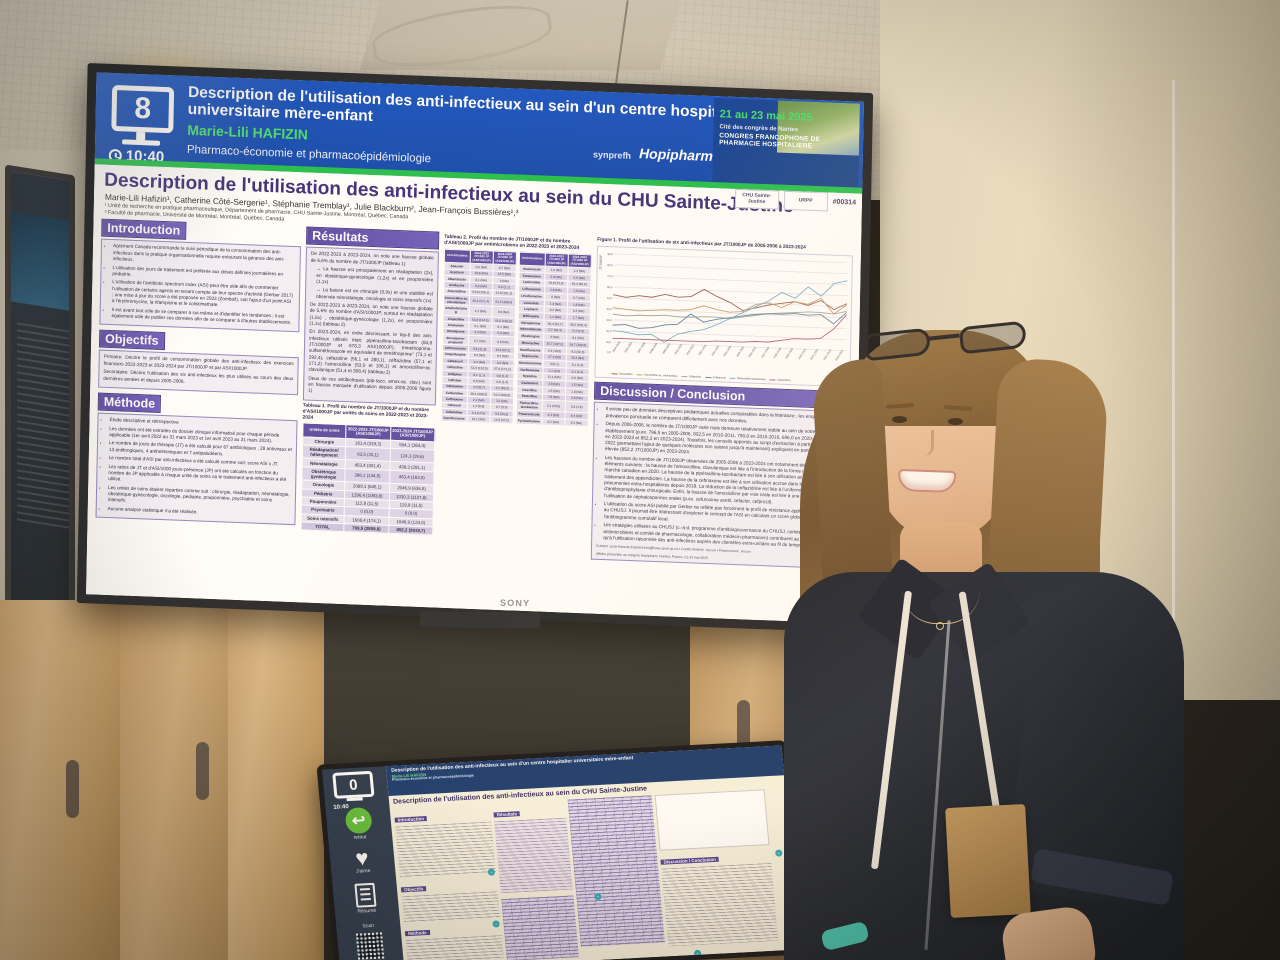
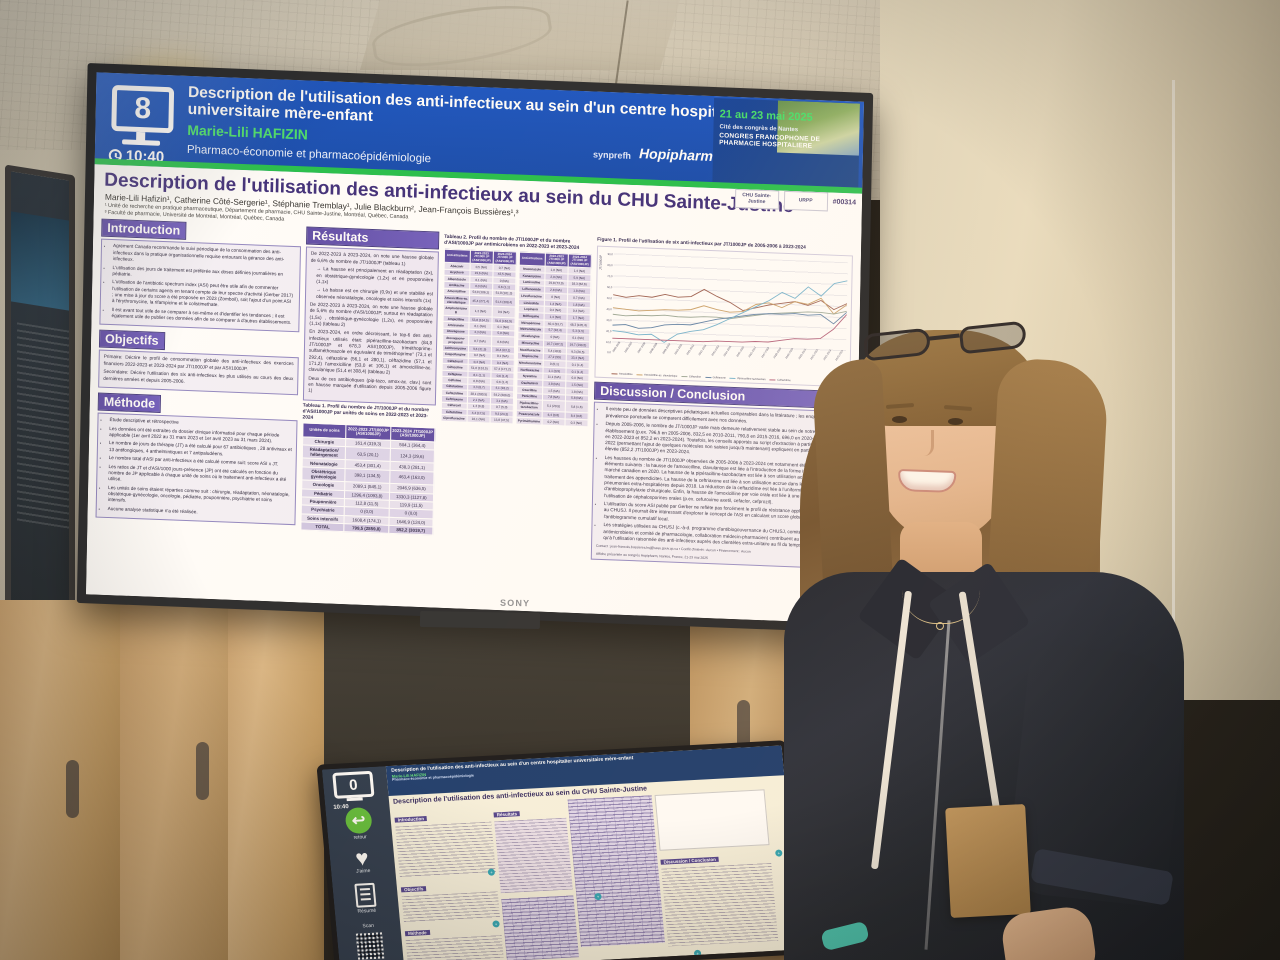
Ceftriaxone/2011-2012: 37 -> 27
